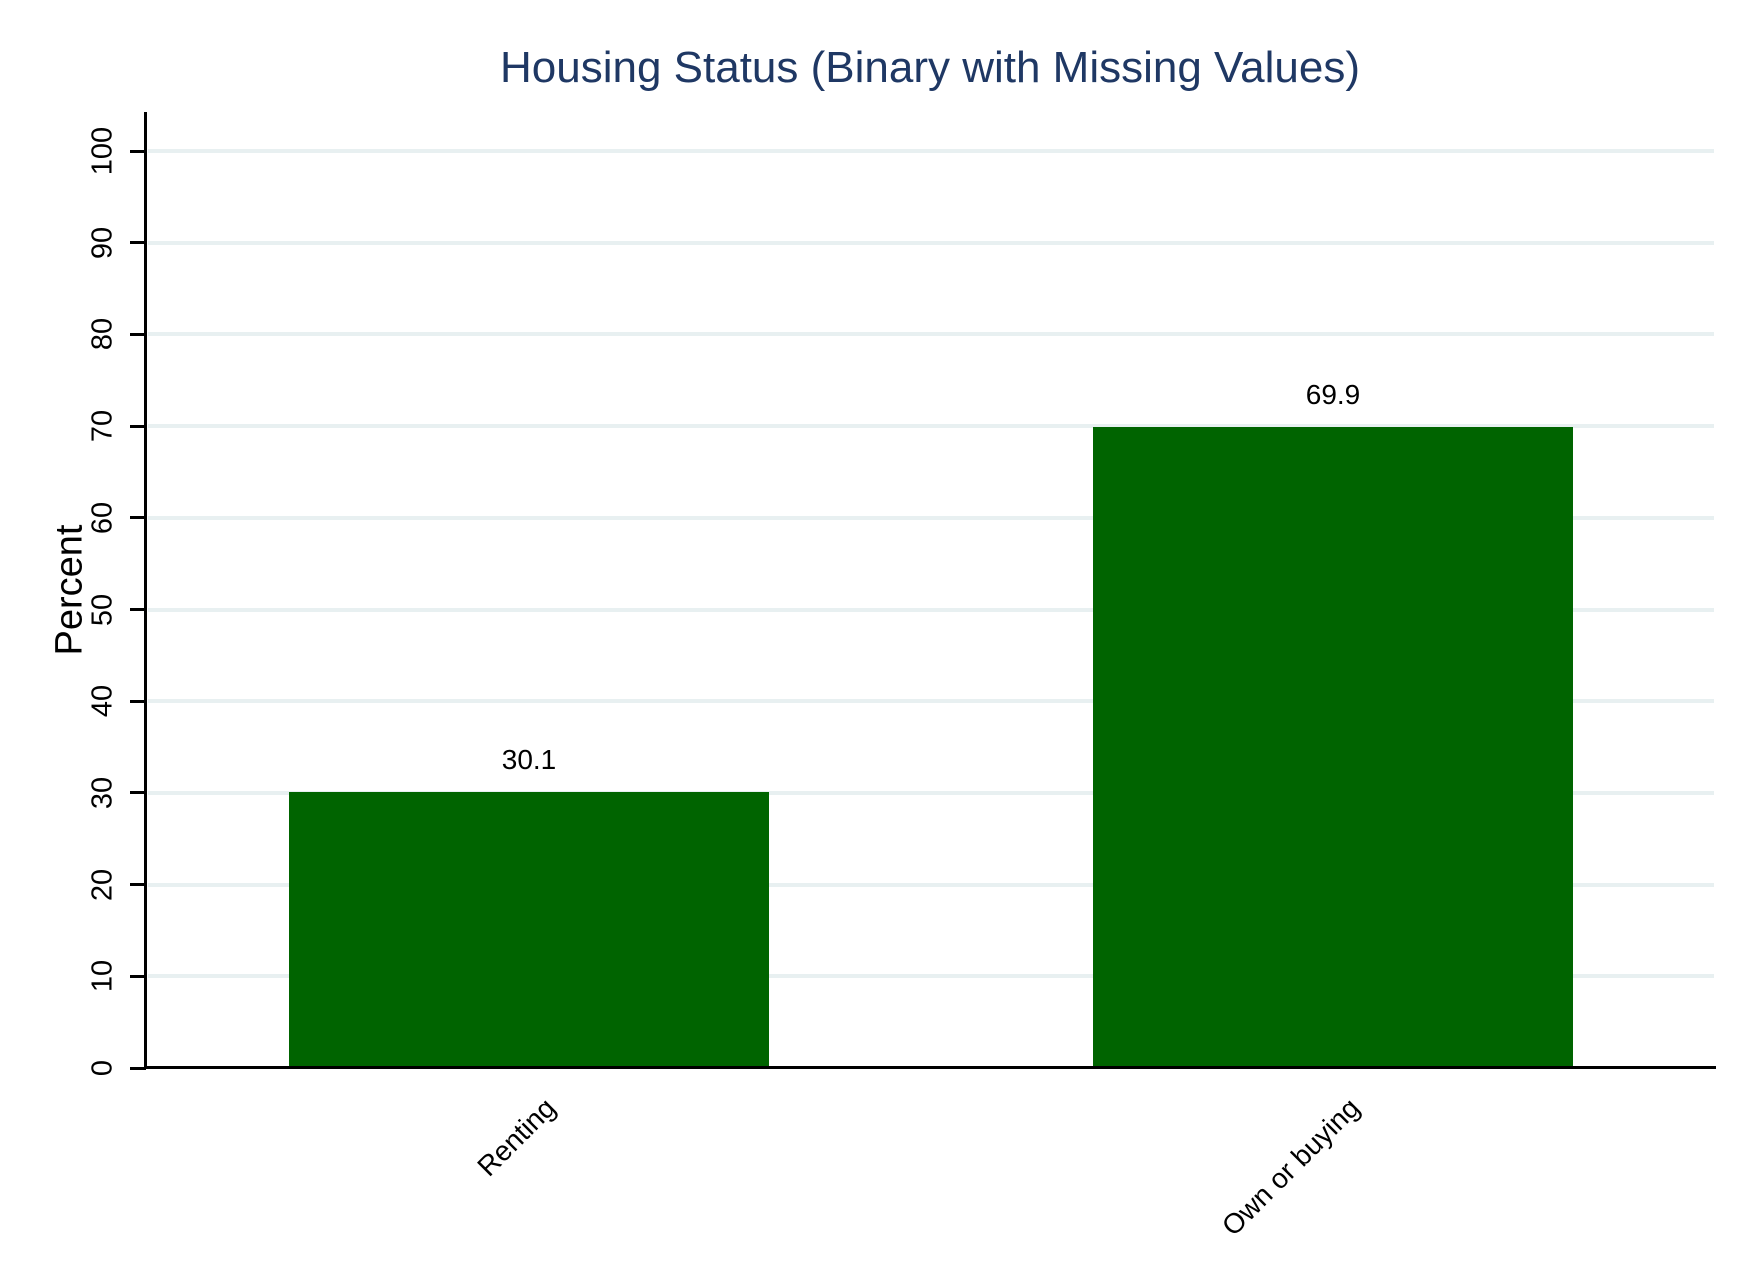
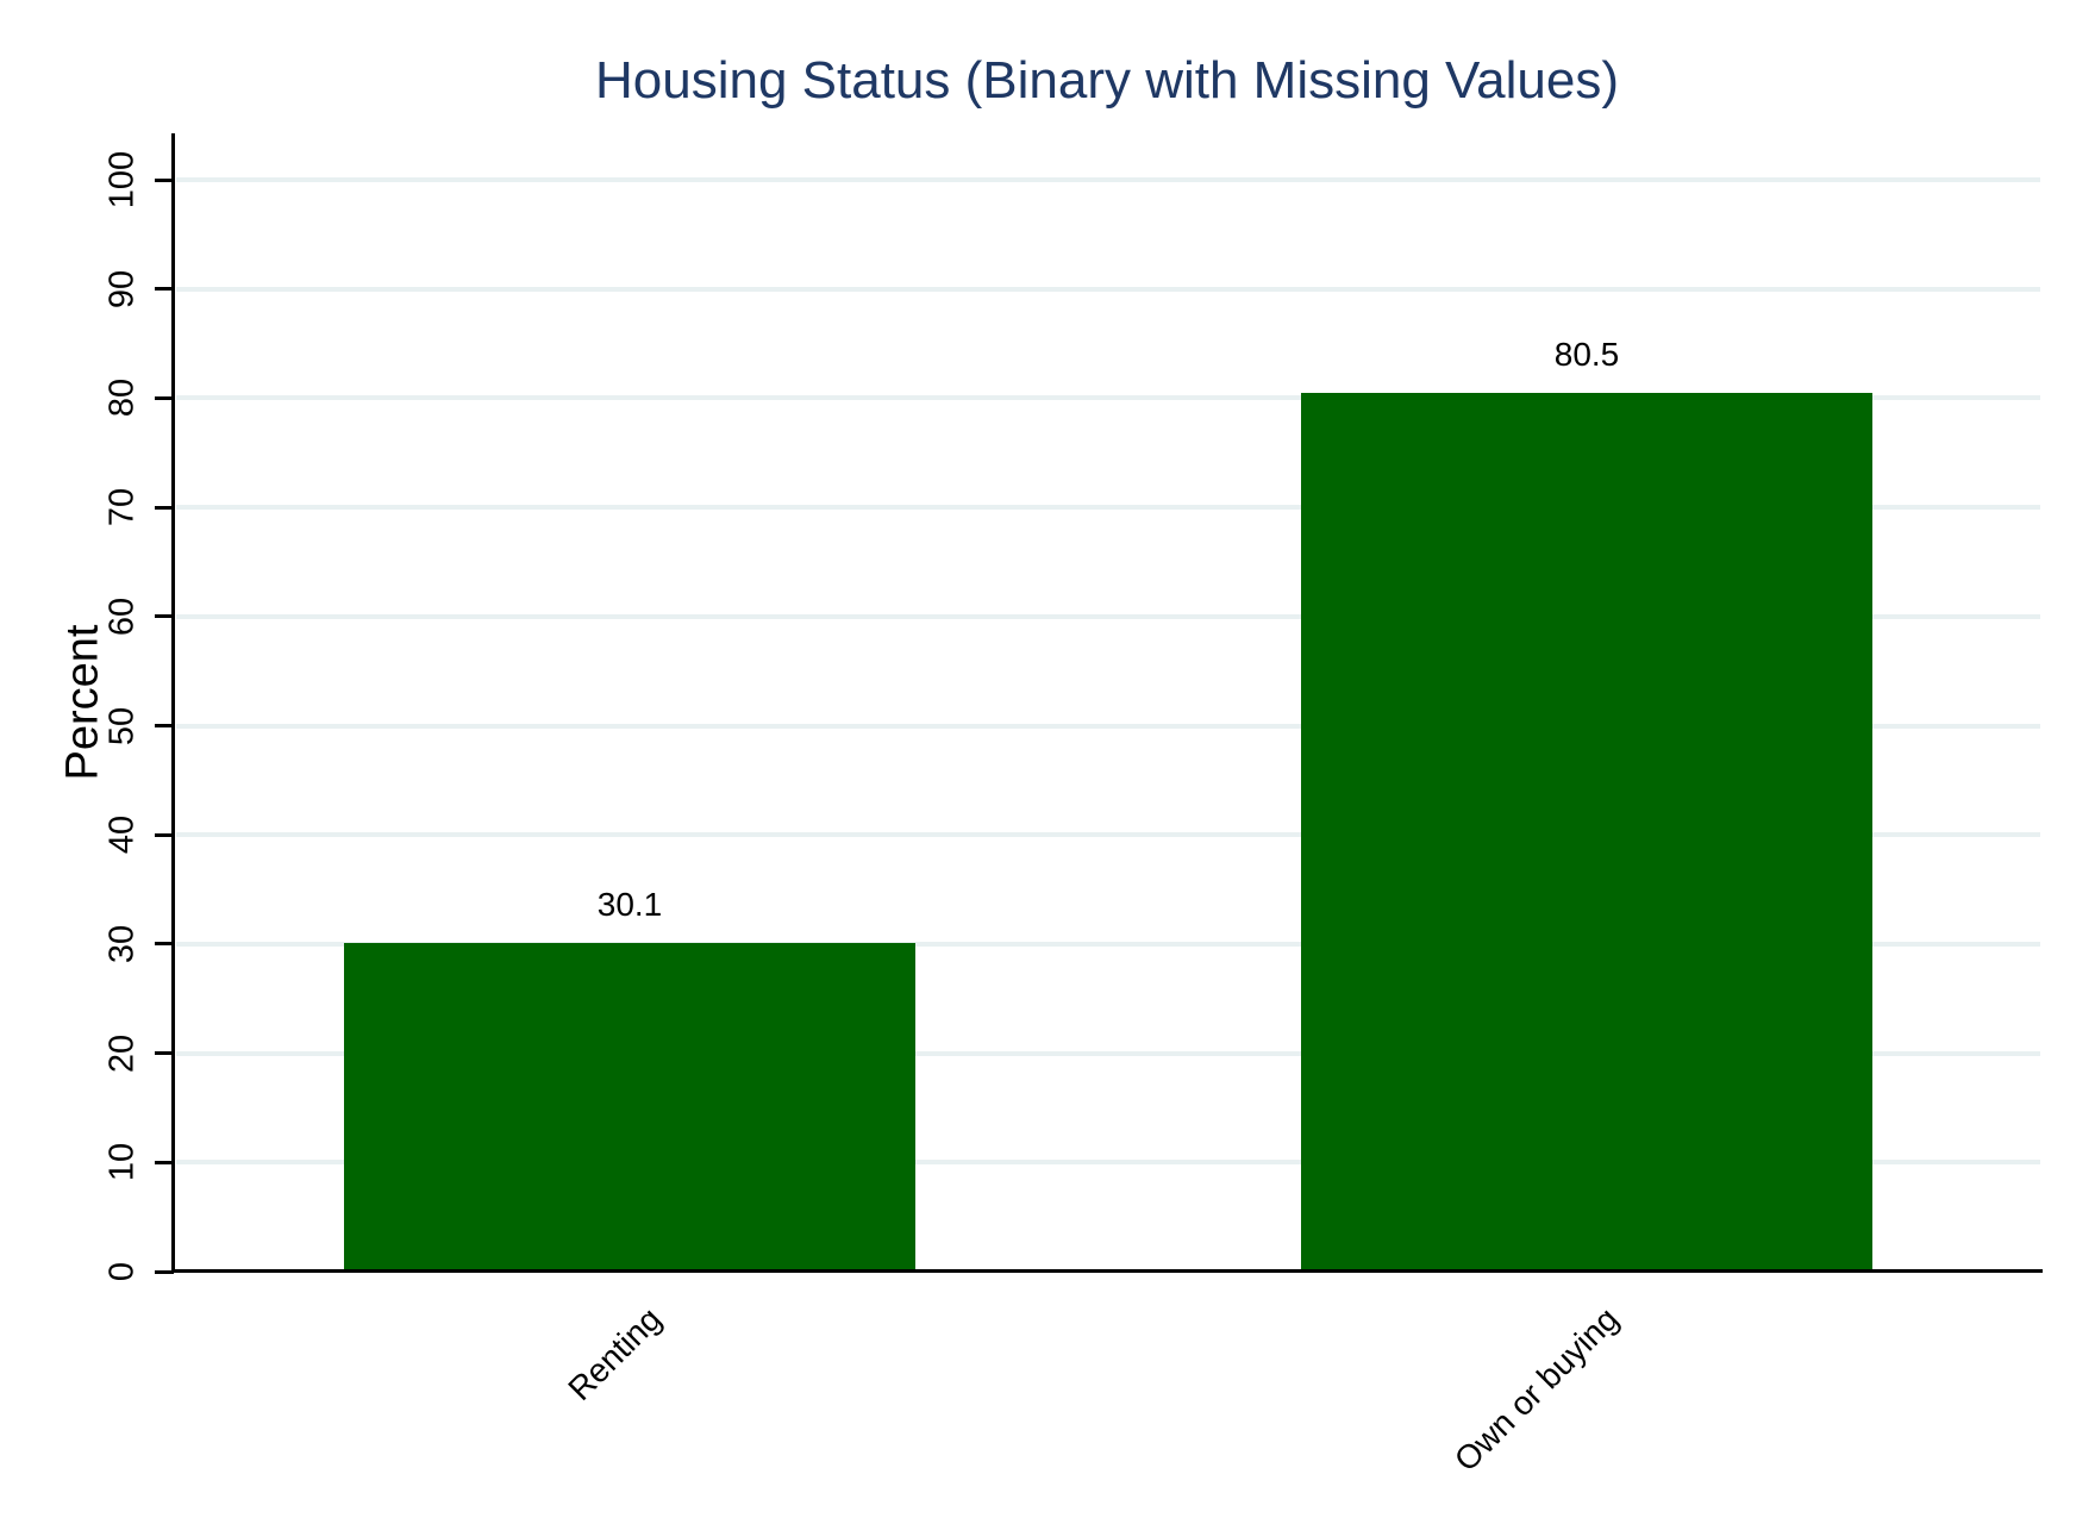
Own or buying: 69.9 -> 80.5
